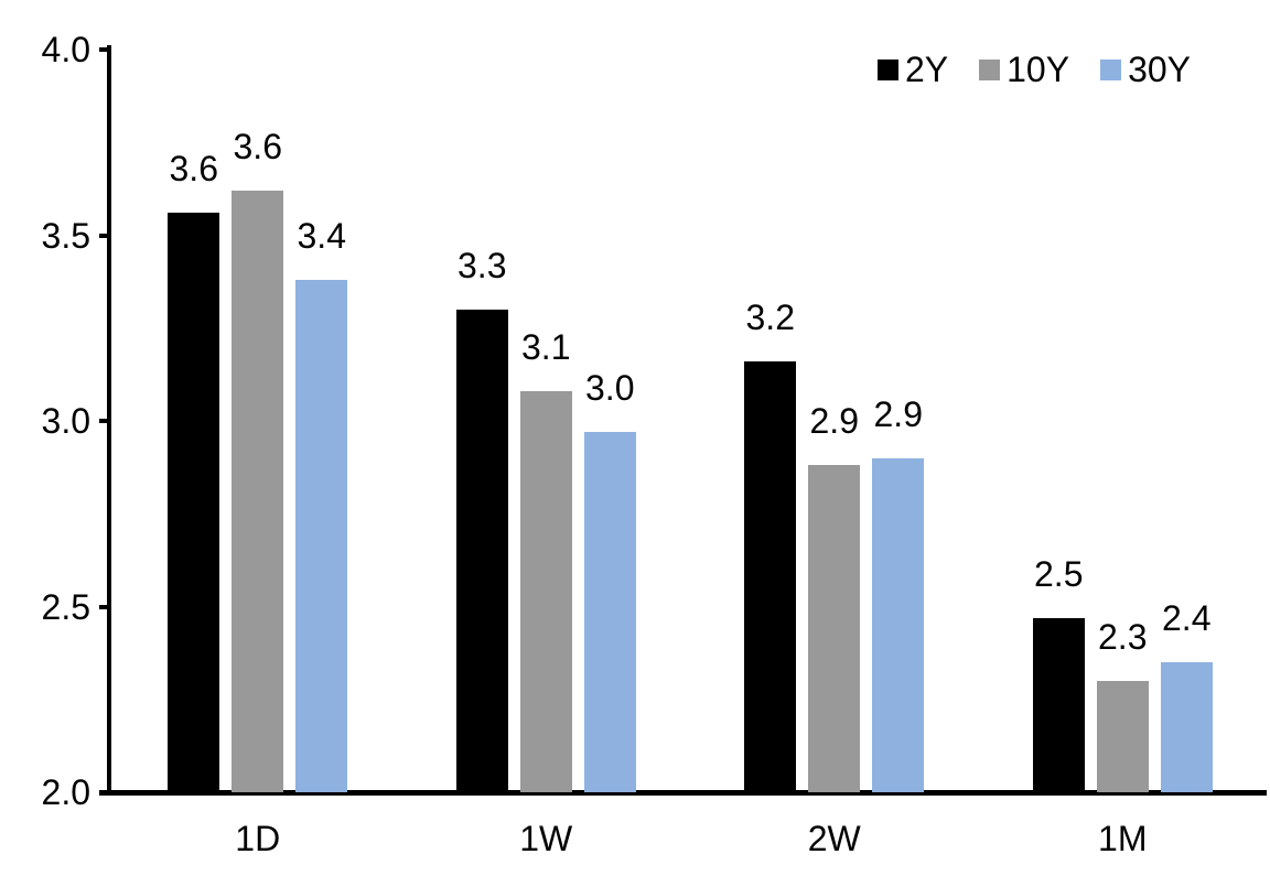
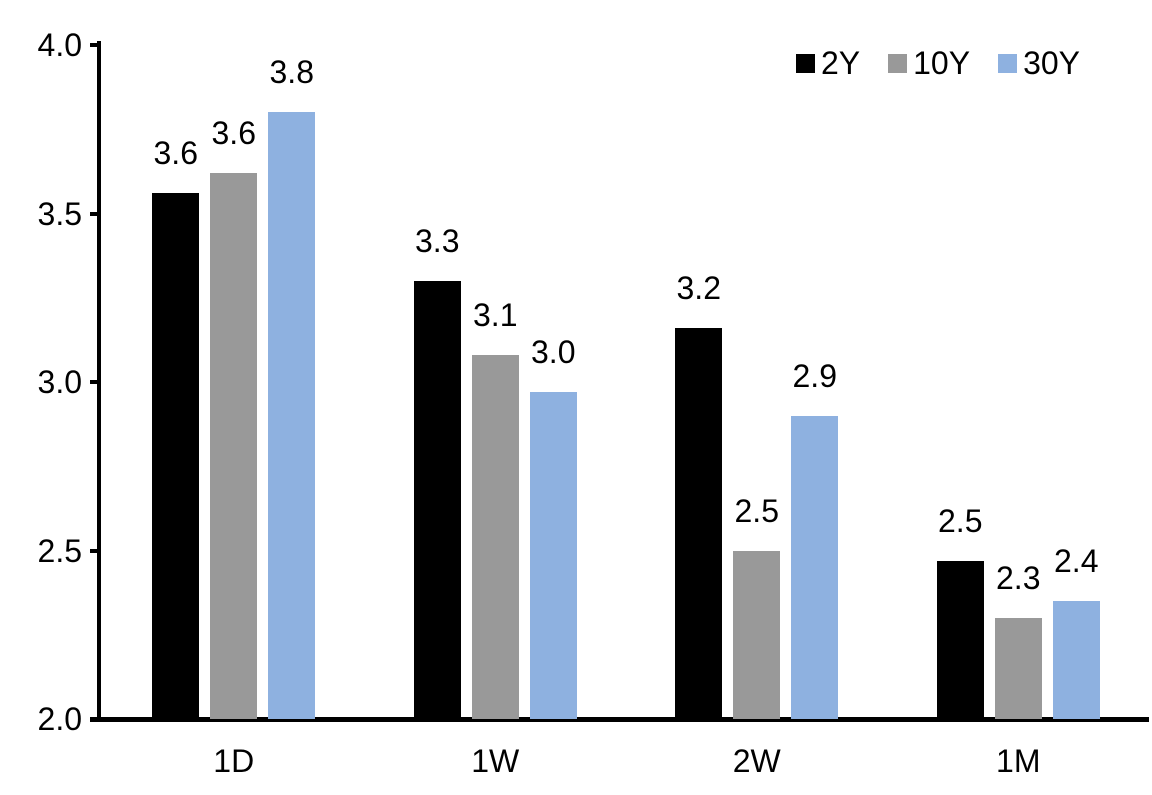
30Y/1D: 3.4 -> 3.8
10Y/2W: 2.9 -> 2.5
